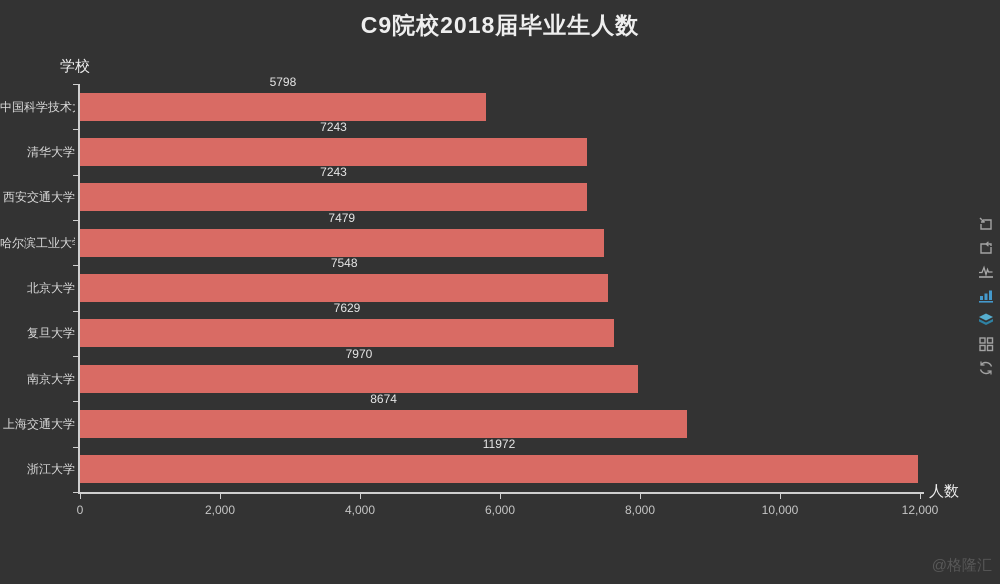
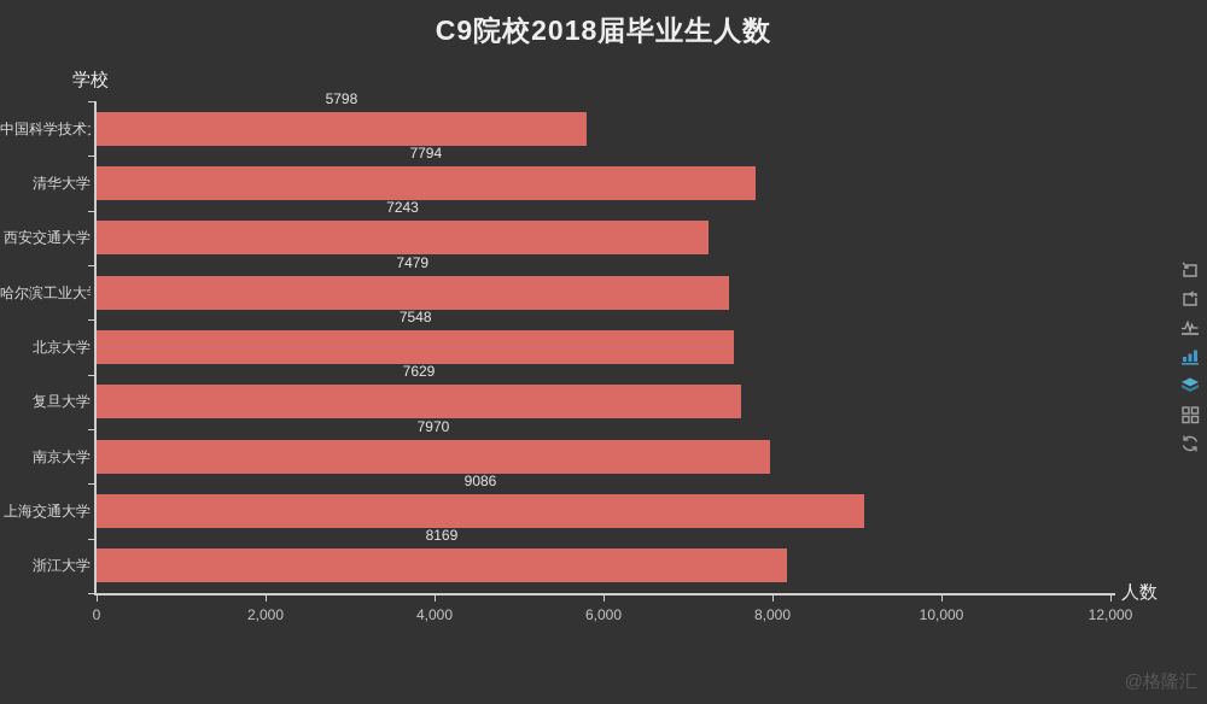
清华大学: 7243 -> 7794
上海交通大学: 8674 -> 9086
浙江大学: 11972 -> 8169
